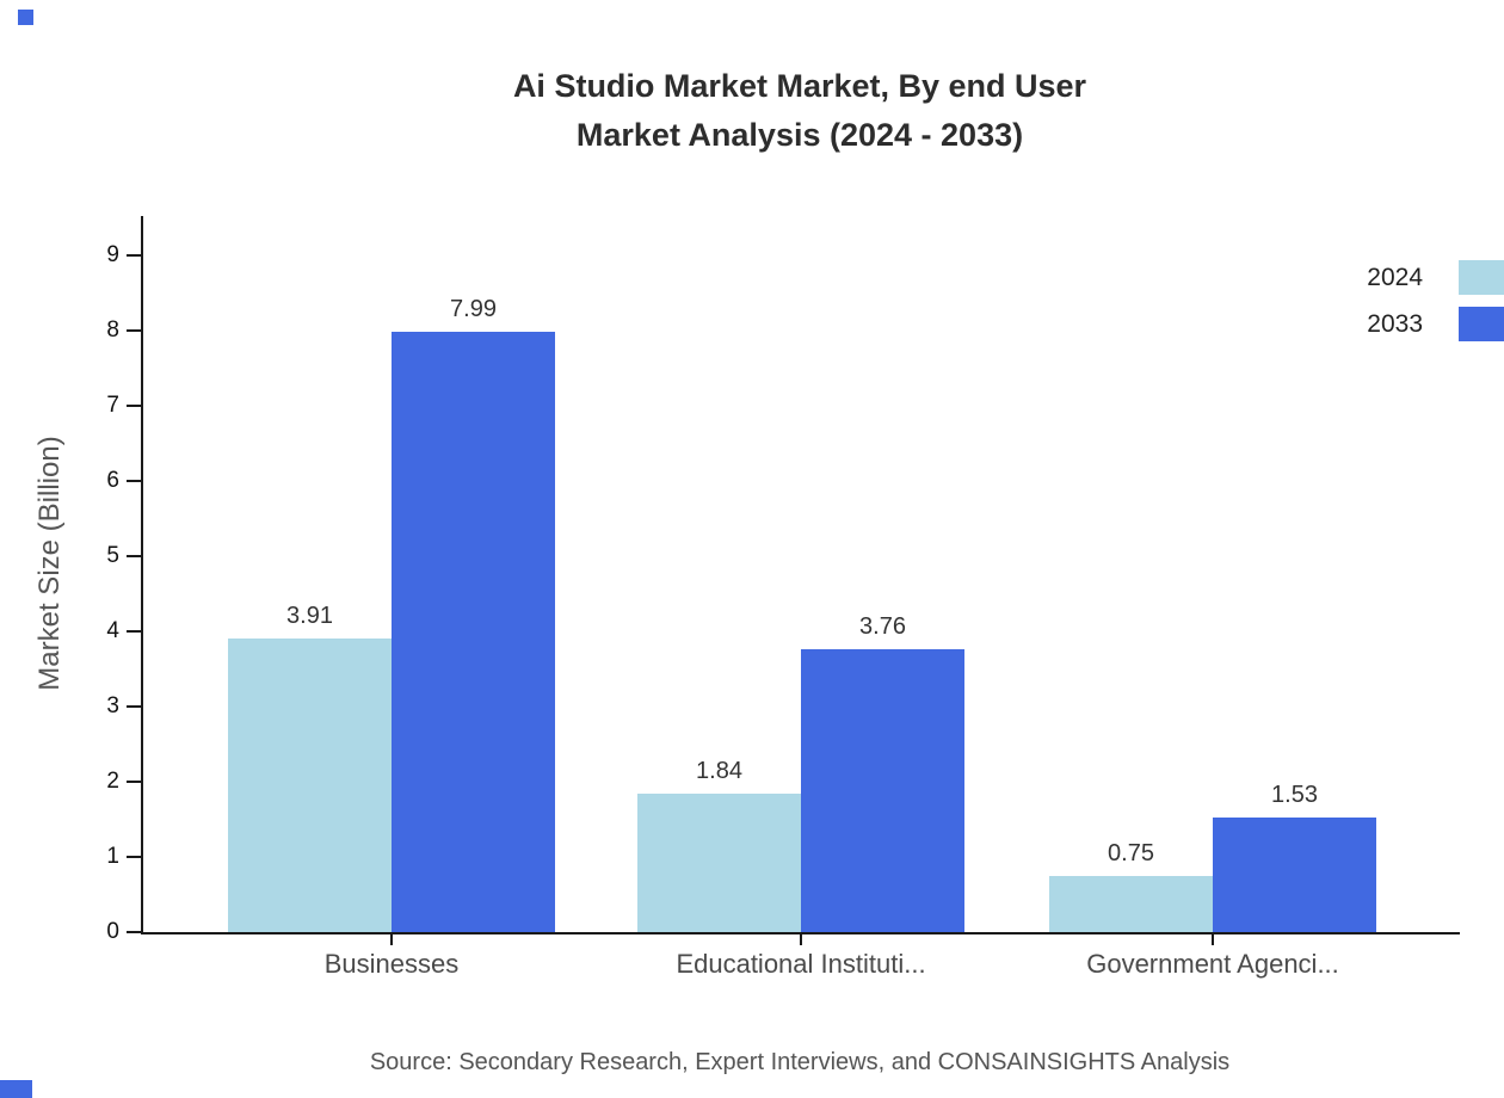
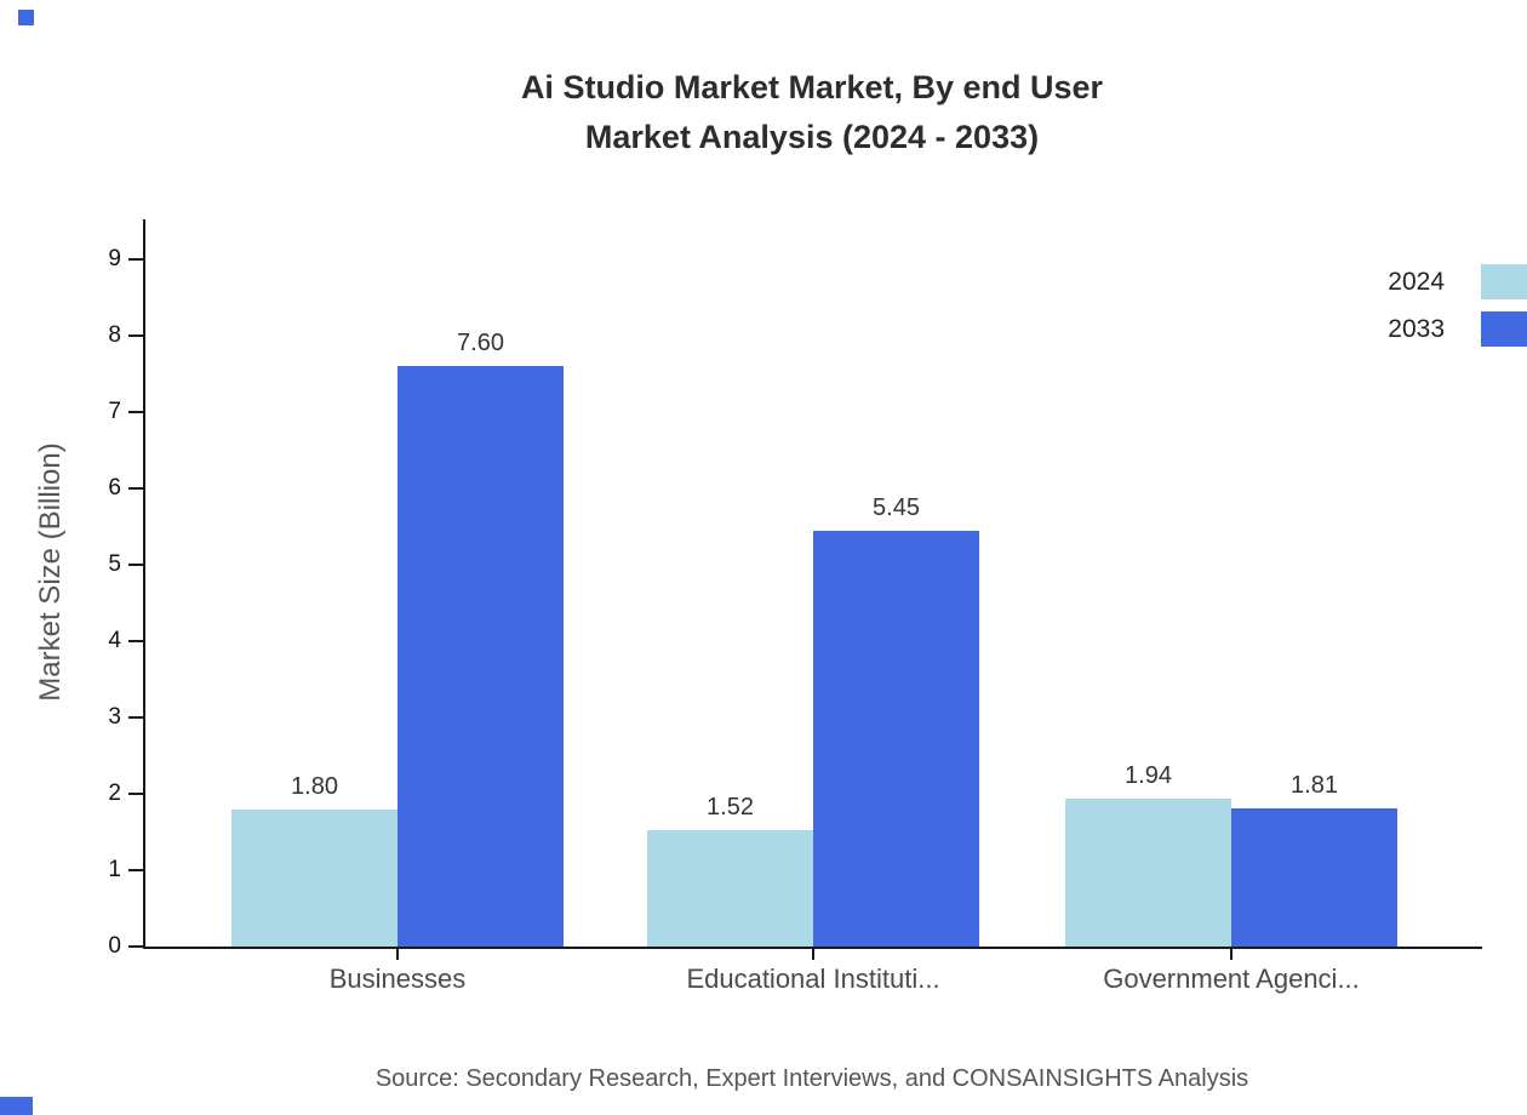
2024/Businesses: 3.91 -> 1.80
2033/Businesses: 7.99 -> 7.60
2024/Educational Instituti...: 1.84 -> 1.52
2033/Educational Instituti...: 3.76 -> 5.45
2024/Government Agenci...: 0.75 -> 1.94
2033/Government Agenci...: 1.53 -> 1.81
